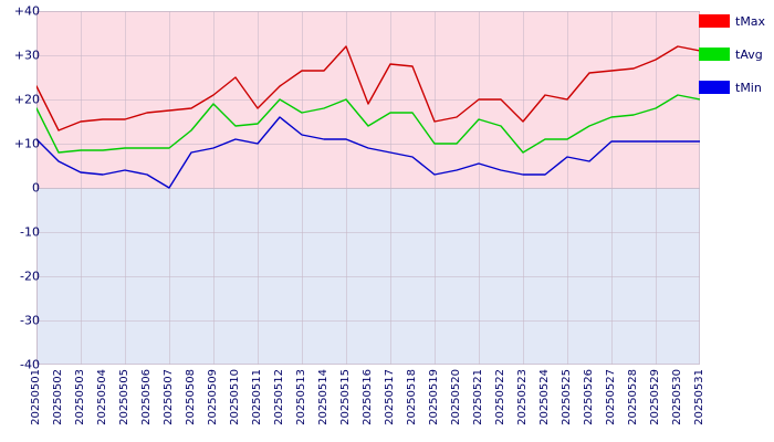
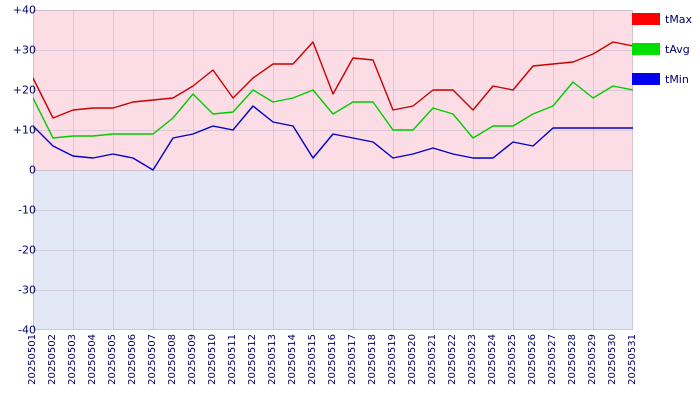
tMin/20250515: 11 -> 3
tAvg/20250528: 16 -> 22
